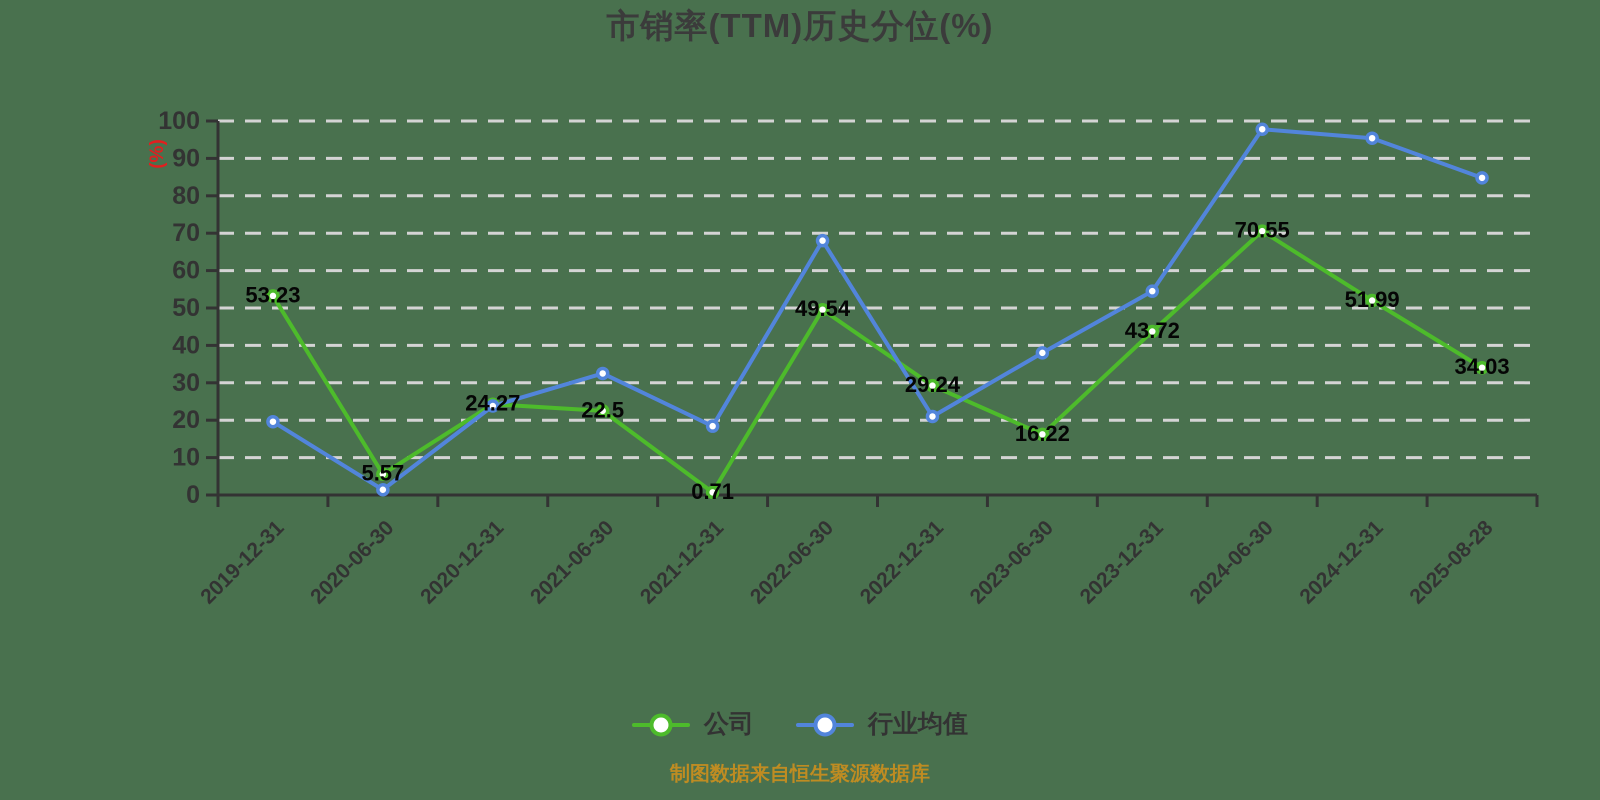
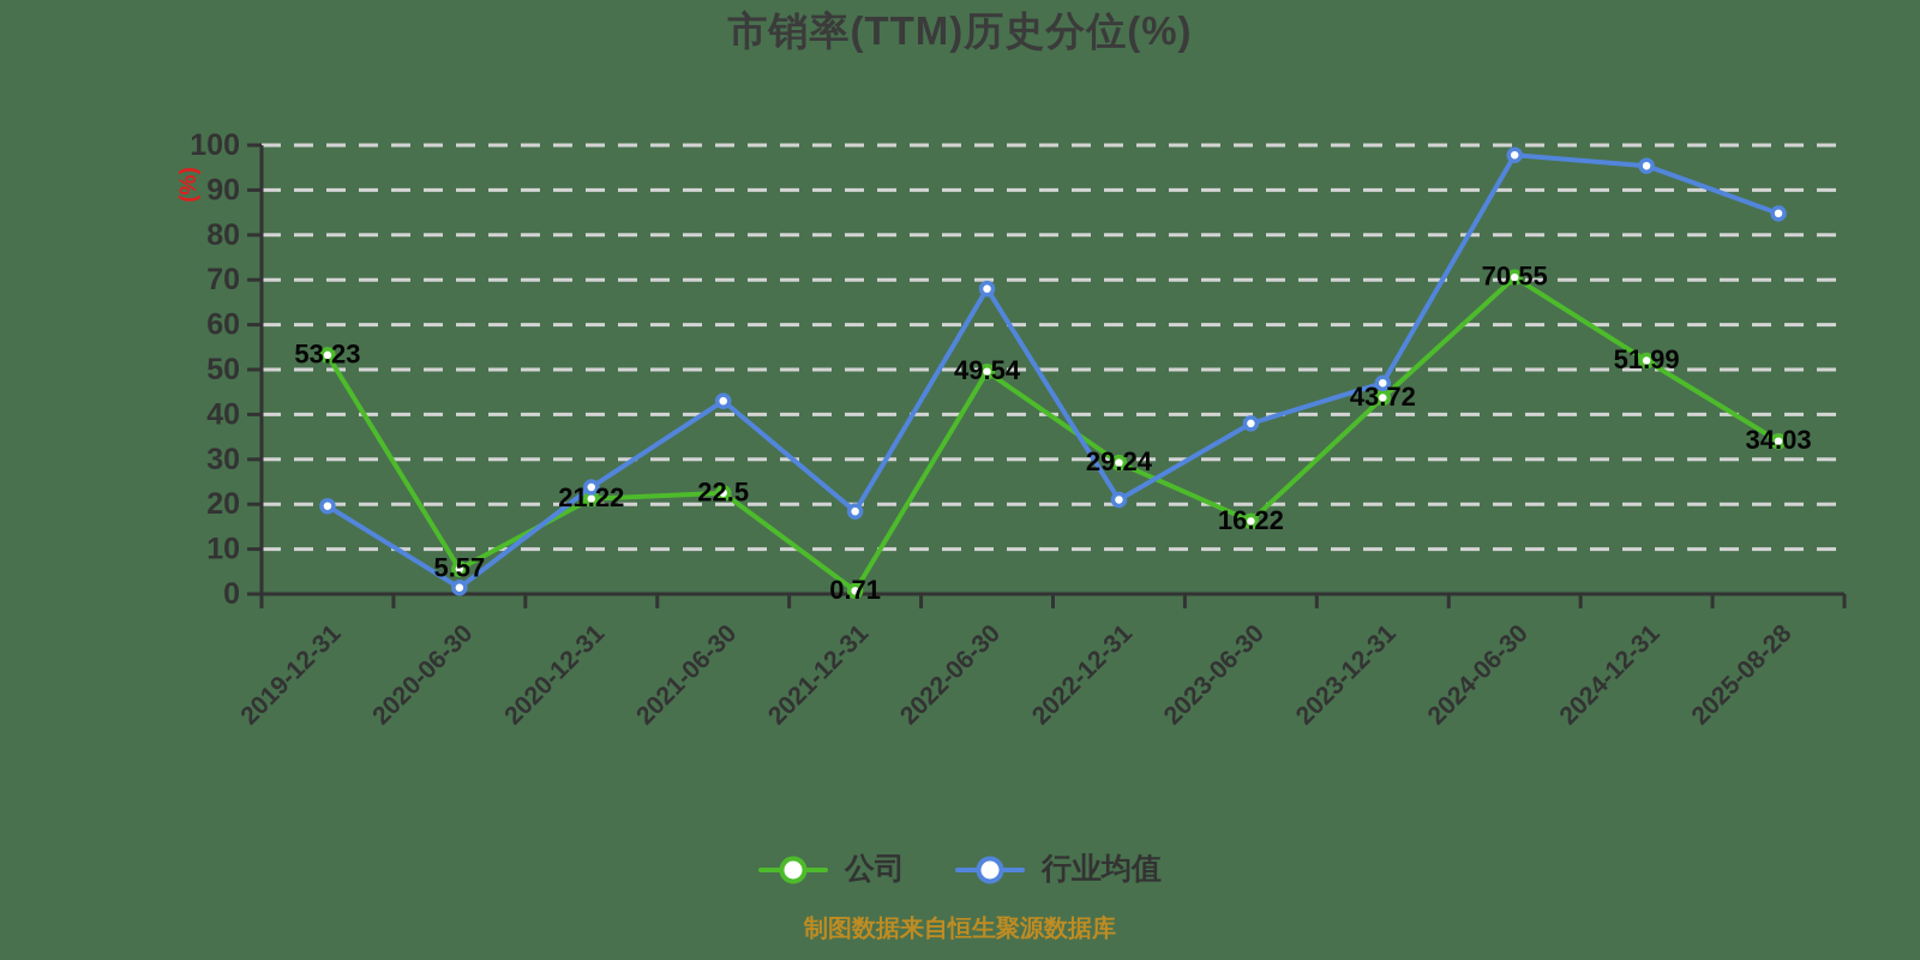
公司/2020-12-31: 24.27 -> 21.22
行业均值/2021-06-30: 32 -> 43
行业均值/2023-12-31: 54 -> 47
